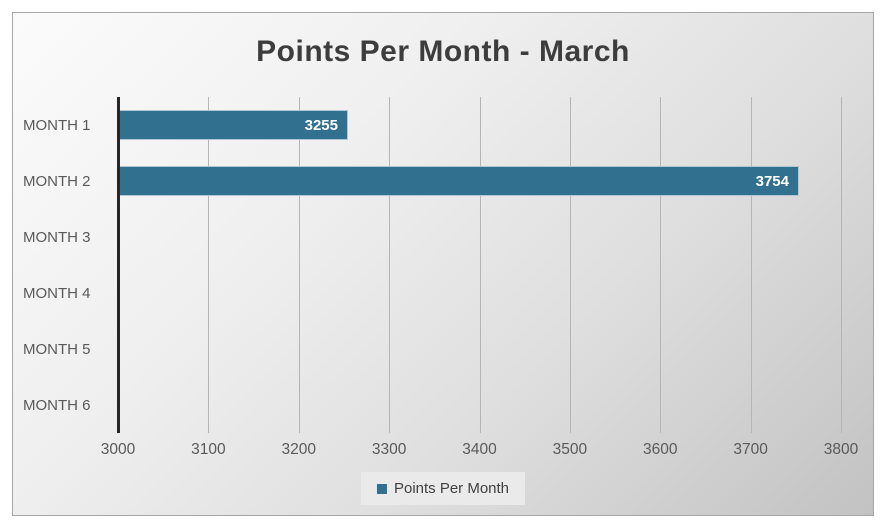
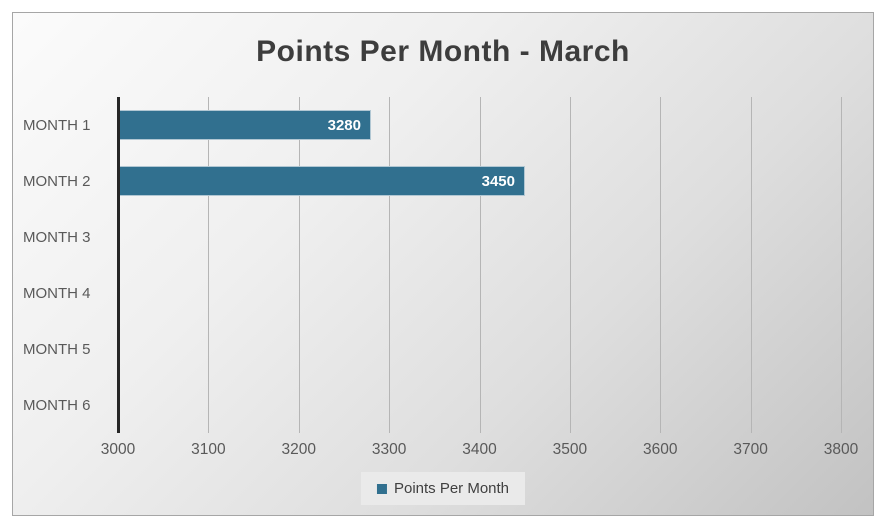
MONTH 1: 3255 -> 3280
MONTH 2: 3754 -> 3450
